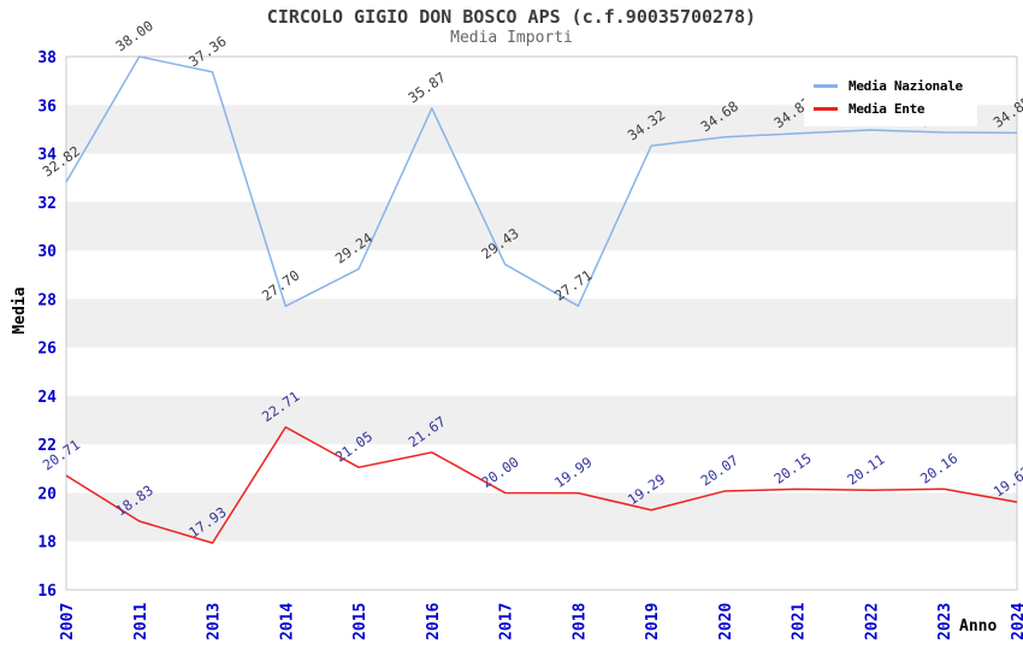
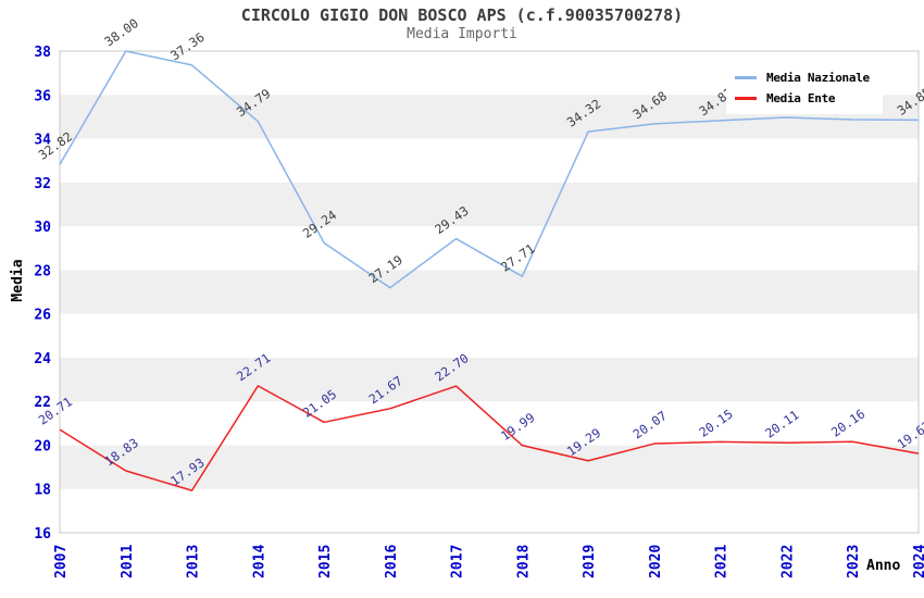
Media Nazionale/2014: 27.70 -> 34.79
Media Nazionale/2016: 35.87 -> 27.19
Media Ente/2017: 20.00 -> 22.70
